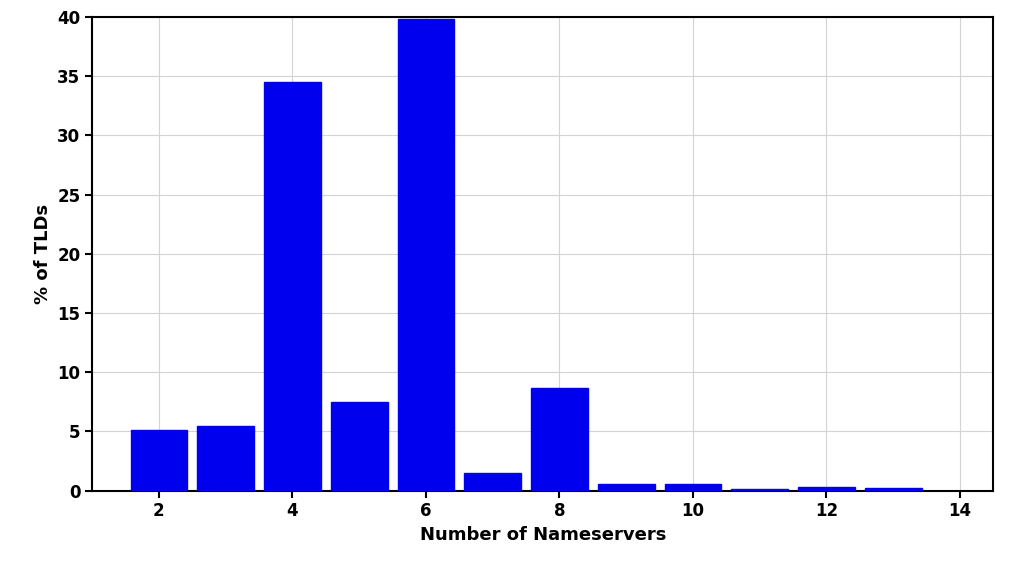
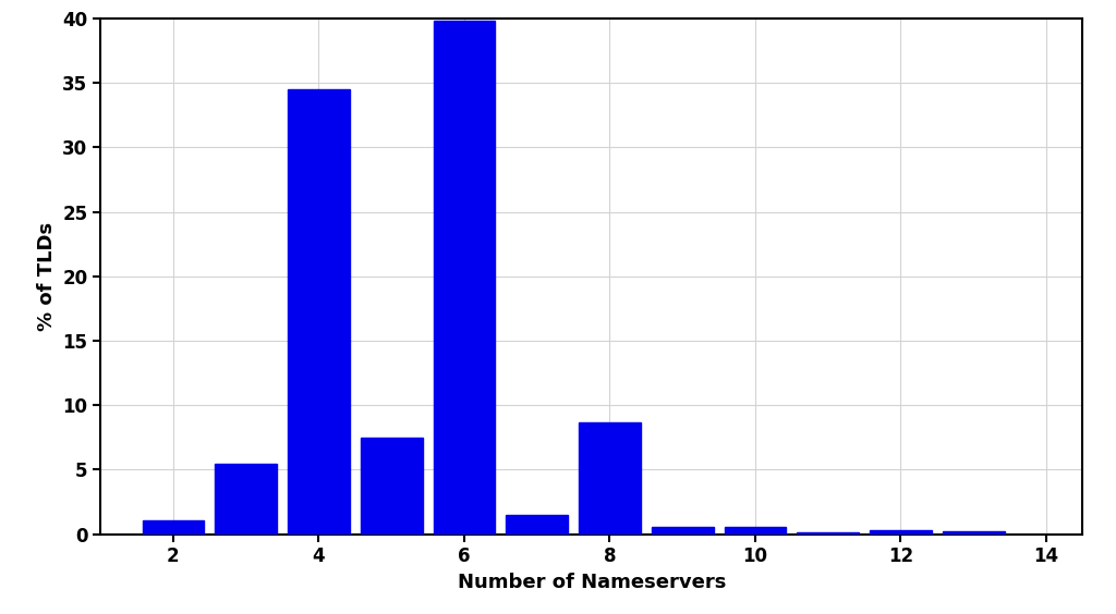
2: 5.1 -> 1.1
